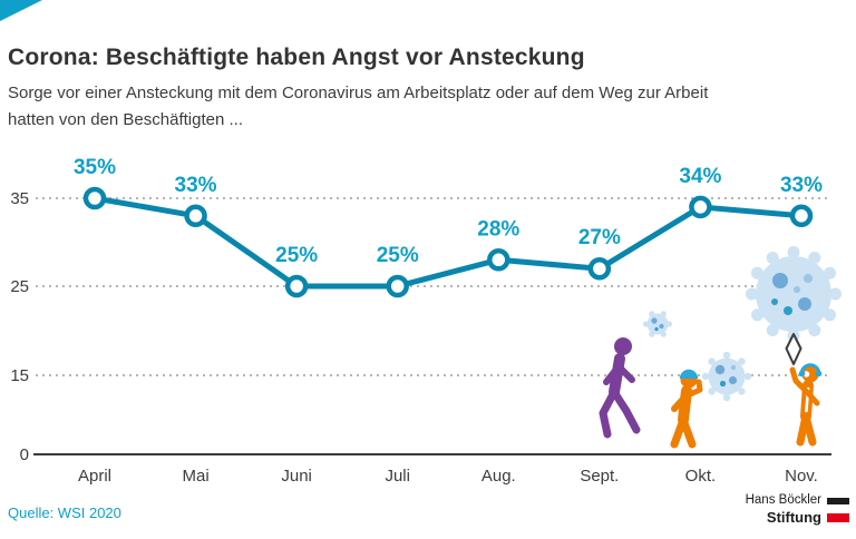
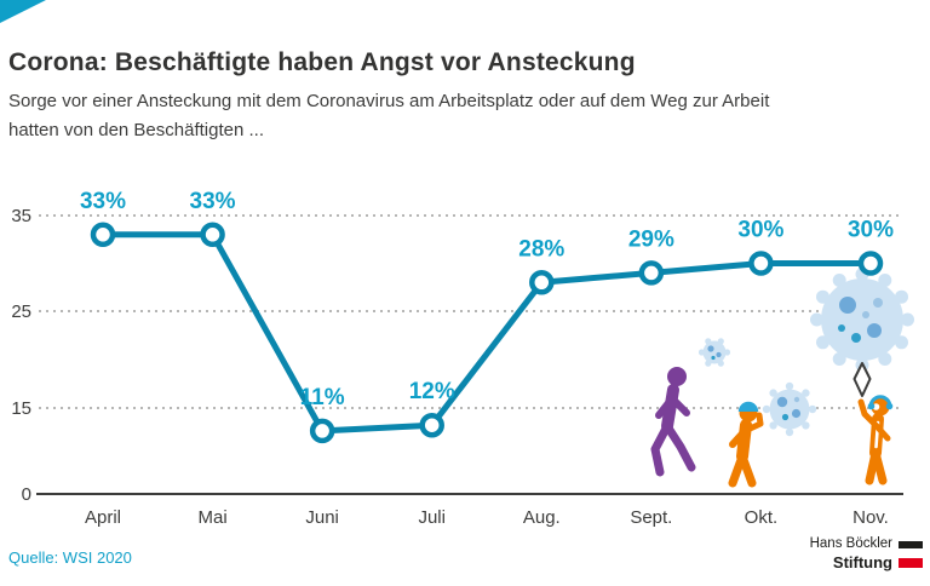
April: 35% -> 33%
Juni: 25% -> 11%
Juli: 25% -> 12%
Sept.: 27% -> 29%
Okt.: 34% -> 30%
Nov.: 33% -> 30%
